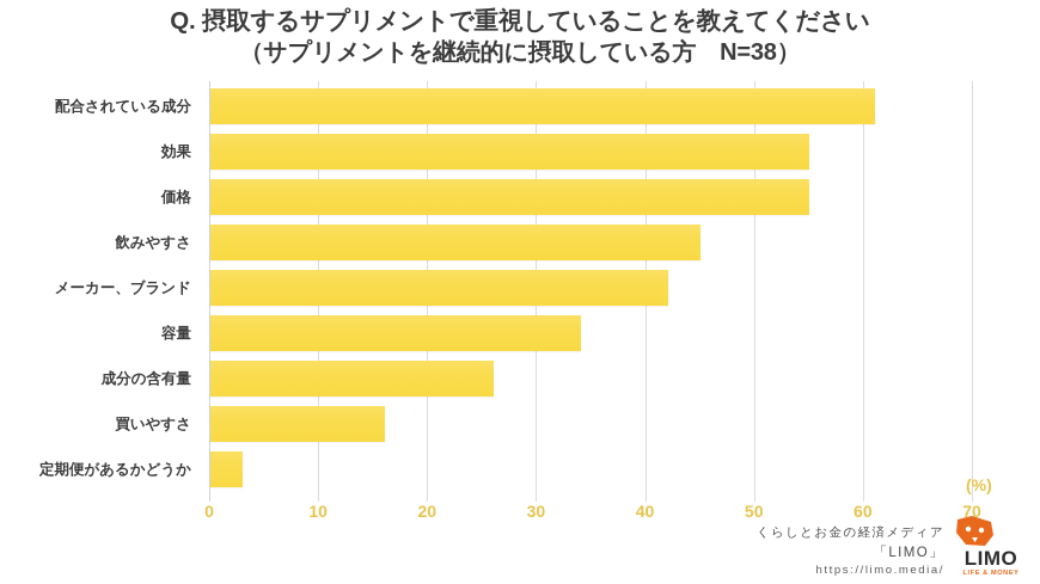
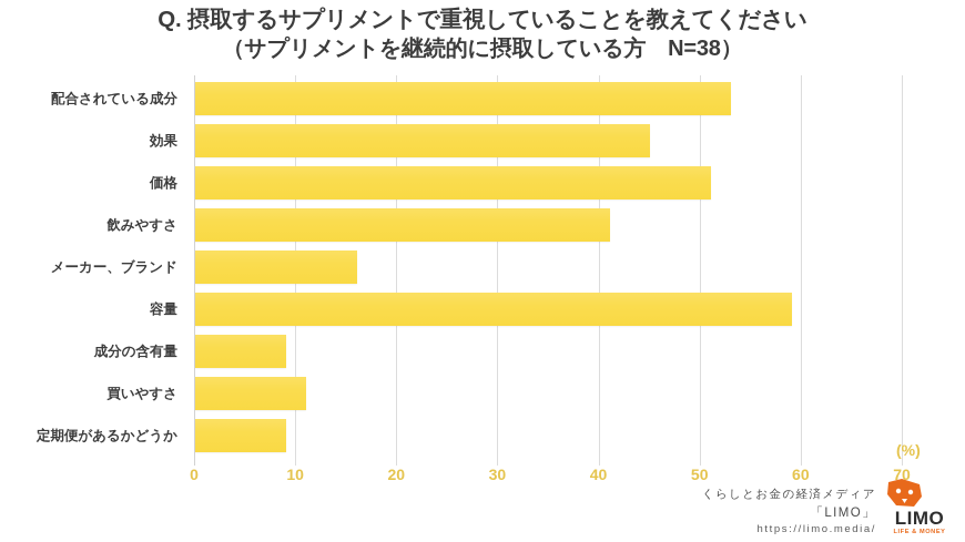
配合されている成分: 61 -> 53
効果: 55 -> 45
価格: 55 -> 51
飲みやすさ: 45 -> 41
メーカー、ブランド: 42 -> 16
容量: 34 -> 59
成分の含有量: 26 -> 9
買いやすさ: 16 -> 11
定期便があるかどうか: 3 -> 9
